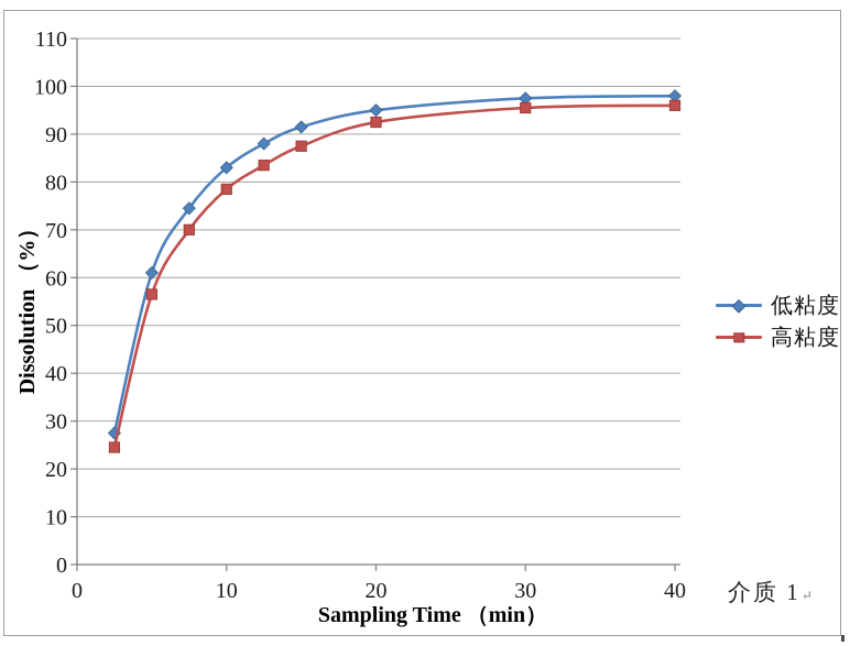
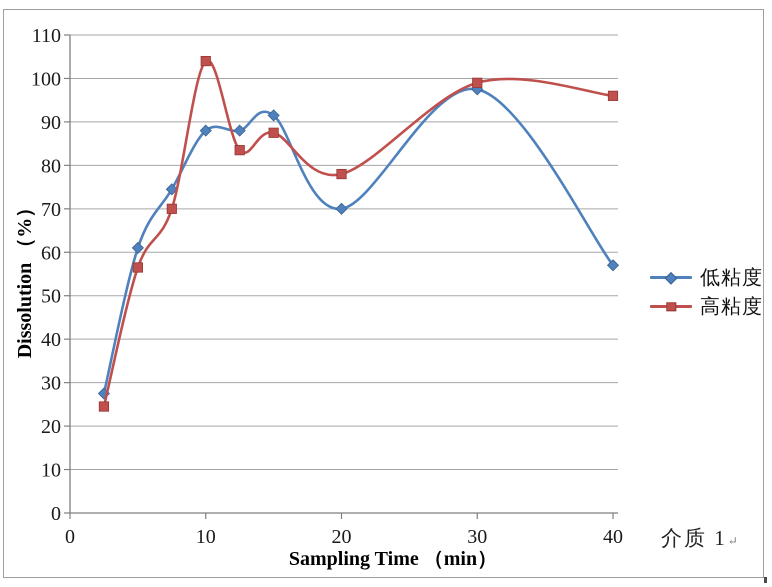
低粘度/10: 83 -> 88
高粘度/10: 78 -> 104
低粘度/20: 95 -> 70
高粘度/20: 92 -> 78
高粘度/30: 96 -> 99
低粘度/40: 98 -> 57
